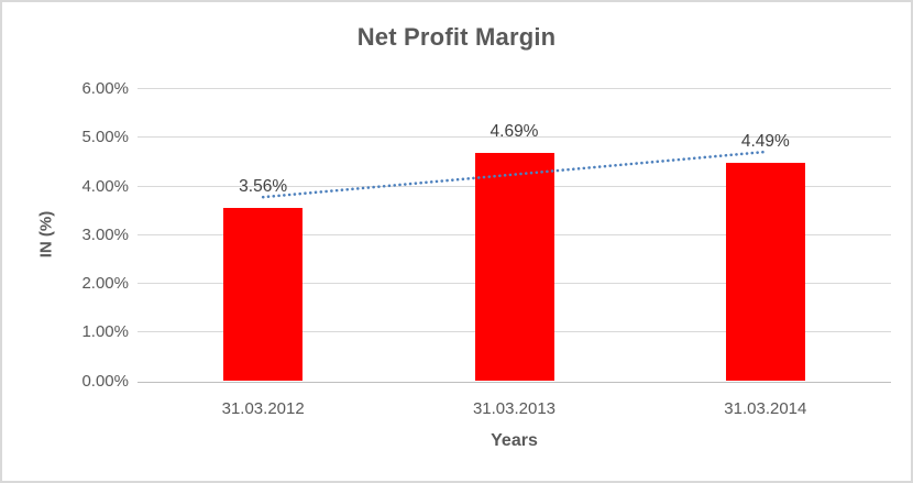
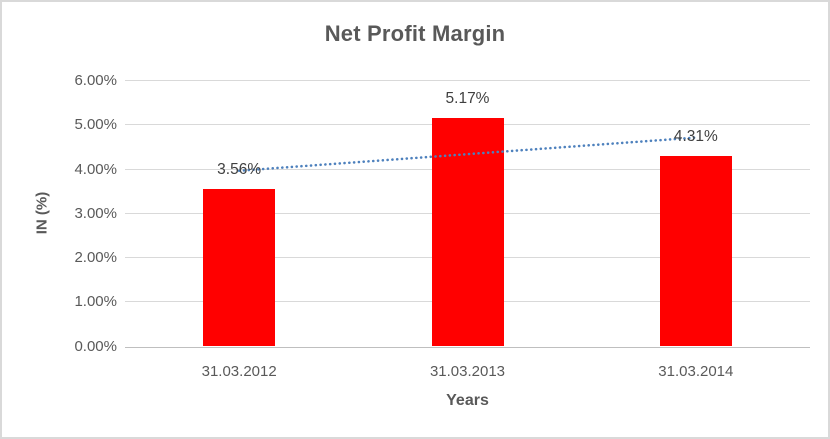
31.03.2013: 4.69% -> 5.17%
31.03.2014: 4.49% -> 4.31%
